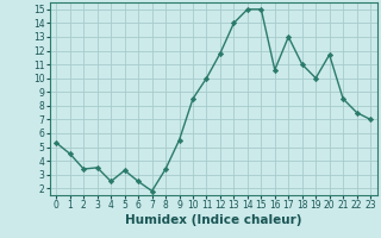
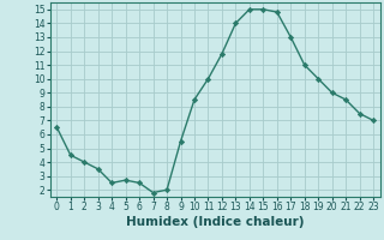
0: 5.3 -> 6.5
2: 3.4 -> 4.0
5: 3.3 -> 2.7
8: 3.4 -> 2.0
16: 10.6 -> 14.8
20: 11.7 -> 9.0
